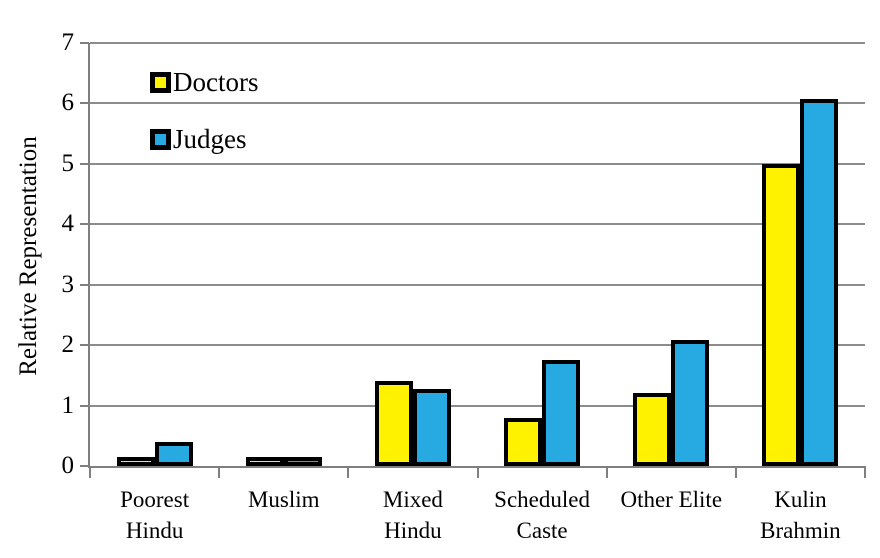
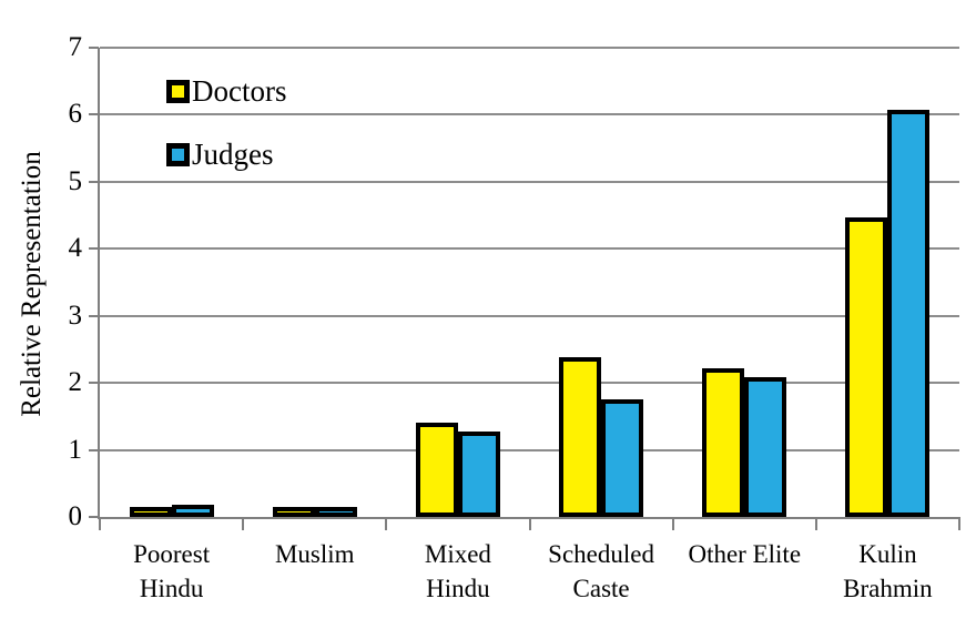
Judges/Poorest Hindu: 0.4 -> 0.2
Doctors/Scheduled Caste: 0.8 -> 2.4
Doctors/Other Elite: 1.2 -> 2.2
Doctors/Kulin Brahmin: 5.0 -> 4.5
